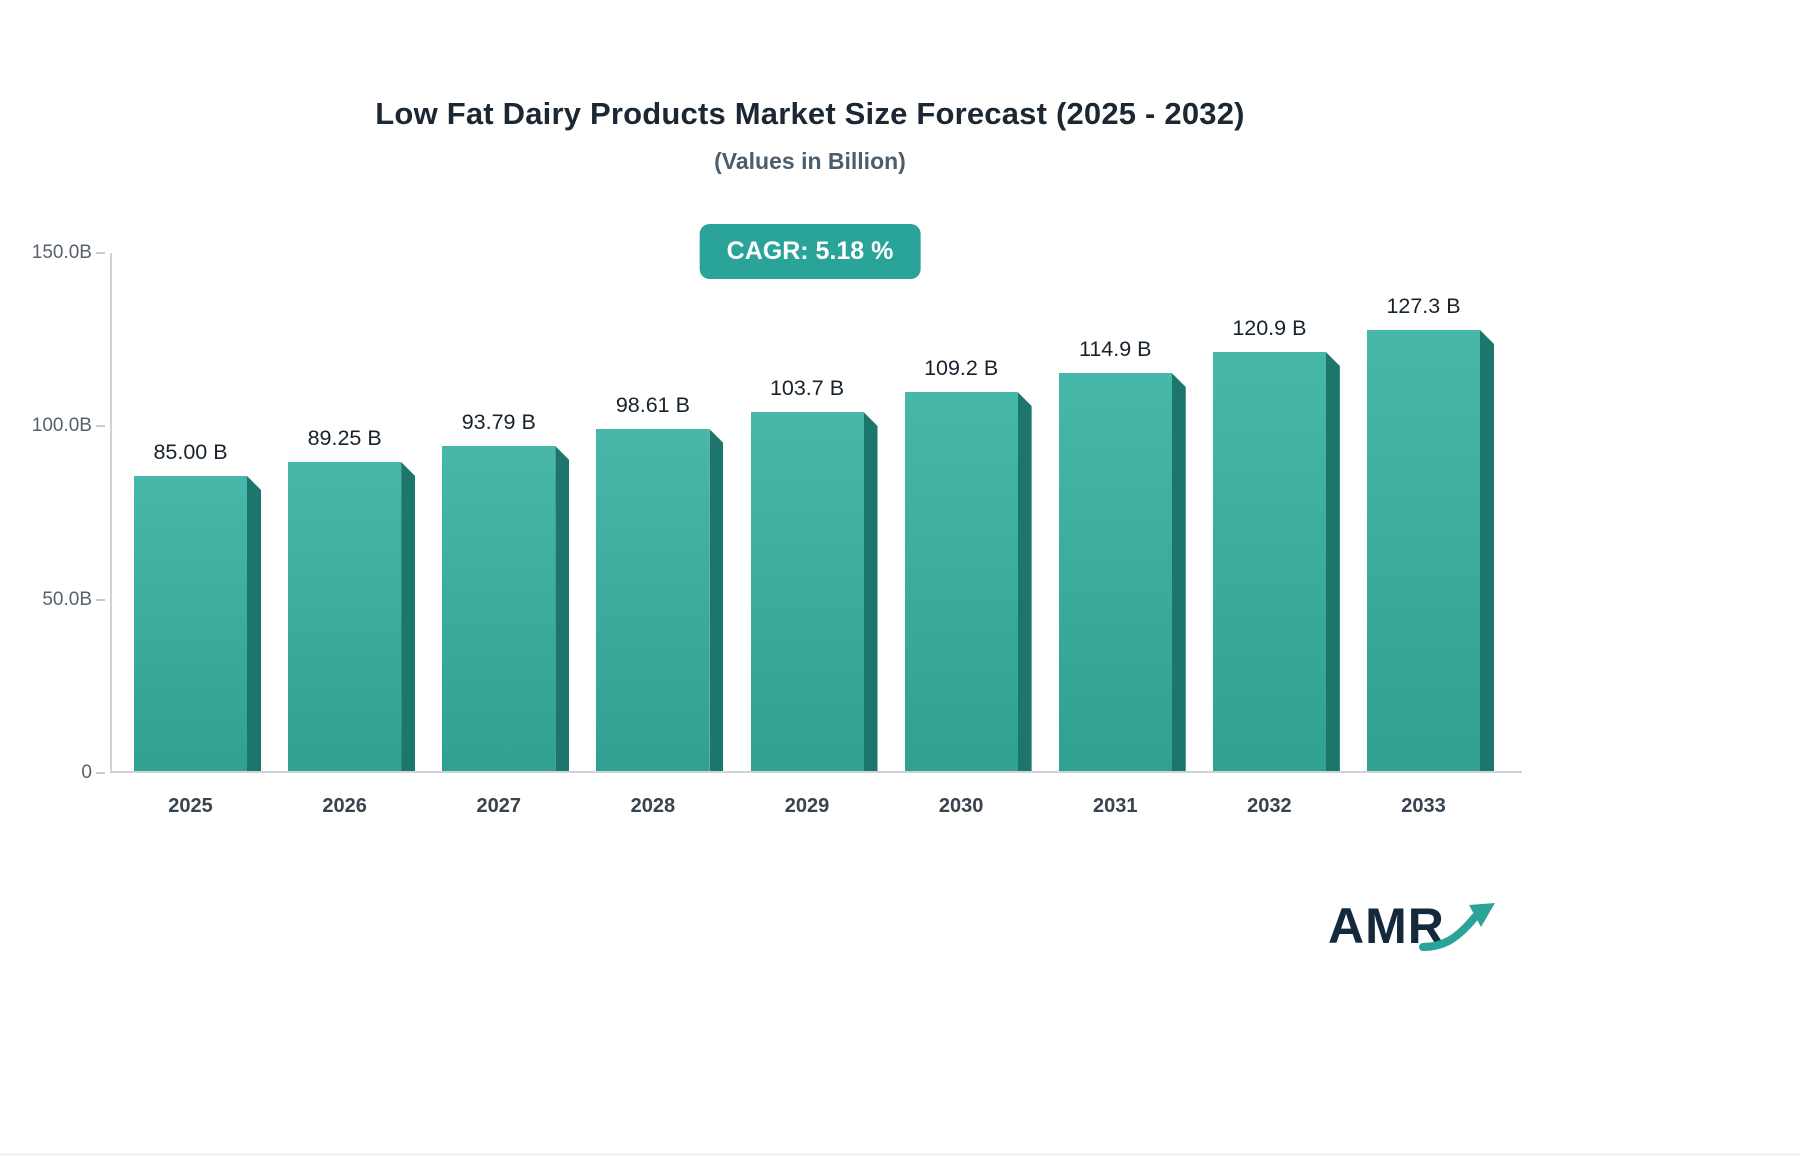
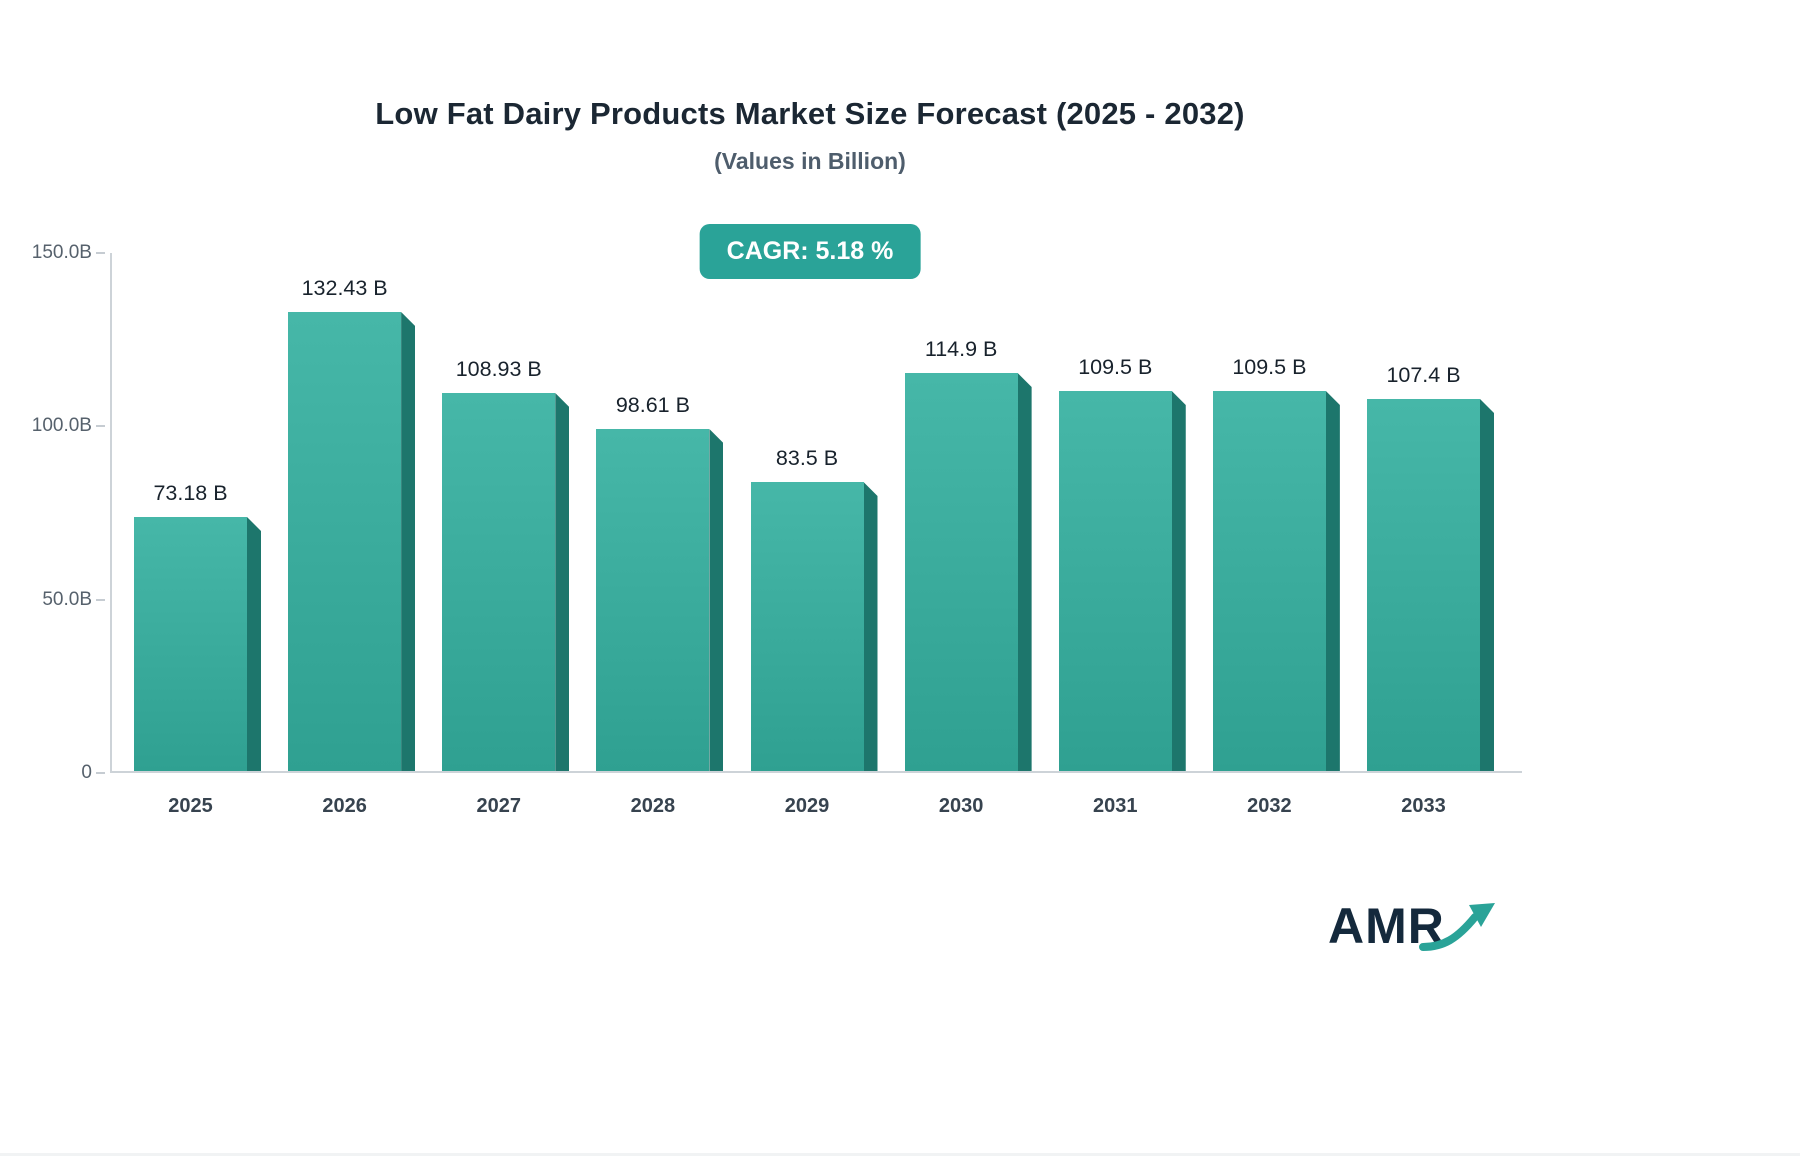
2025: 85.00 -> 73.18
2026: 89.25 -> 132.43
2027: 93.79 -> 108.93
2029: 103.7 -> 83.5
2030: 109.2 -> 114.9
2031: 114.9 -> 109.5
2032: 120.9 -> 109.5
2033: 127.3 -> 107.4
